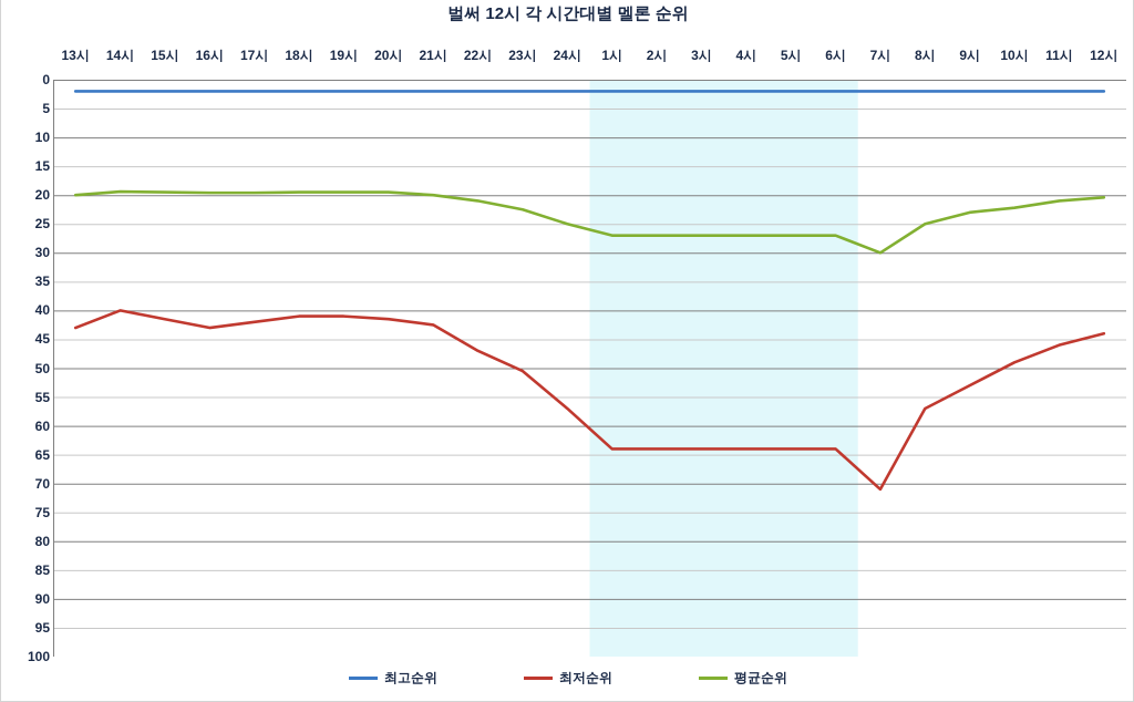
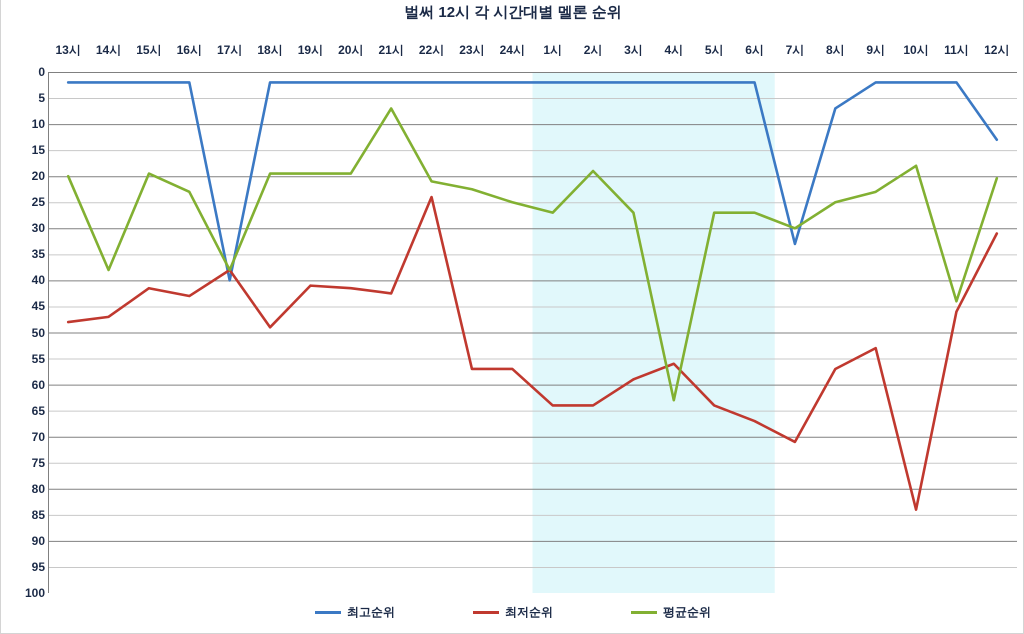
최저순위/13시: 43 -> 48
최저순위/14시: 40 -> 47
평균순위/14시: 19 -> 38
평균순위/16시: 20 -> 23
최고순위/17시: 2 -> 40
최저순위/17시: 42 -> 38
평균순위/17시: 20 -> 38
최저순위/18시: 41 -> 49
평균순위/21시: 20 -> 7
최저순위/22시: 47 -> 24
최저순위/23시: 50 -> 57
평균순위/2시: 27 -> 19
최저순위/3시: 64 -> 59
최저순위/4시: 64 -> 56
평균순위/4시: 27 -> 63
최저순위/6시: 64 -> 67
최고순위/7시: 2 -> 33
최고순위/8시: 2 -> 7
최저순위/10시: 49 -> 84
평균순위/10시: 22 -> 18
평균순위/11시: 21 -> 44
최고순위/12시: 2 -> 13
최저순위/12시: 44 -> 31
